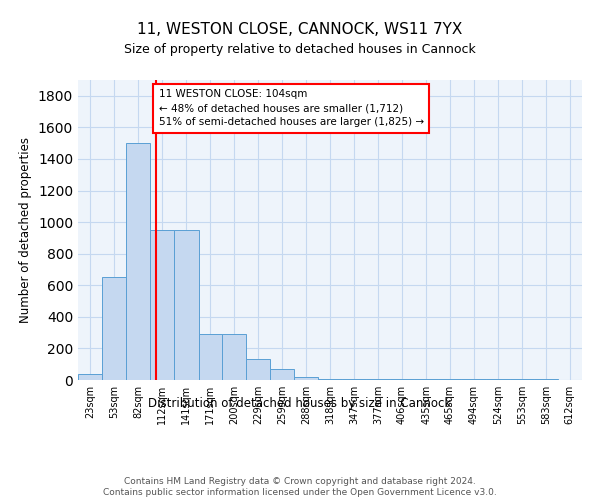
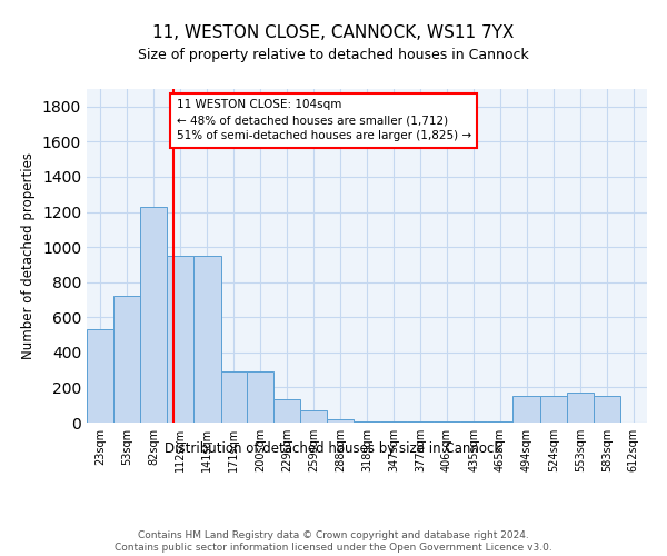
23sqm: 40 -> 530
53sqm: 650 -> 720
82sqm: 1500 -> 1230
494sqm: 0 -> 150
524sqm: 0 -> 150
553sqm: 0 -> 170
583sqm: 0 -> 150
